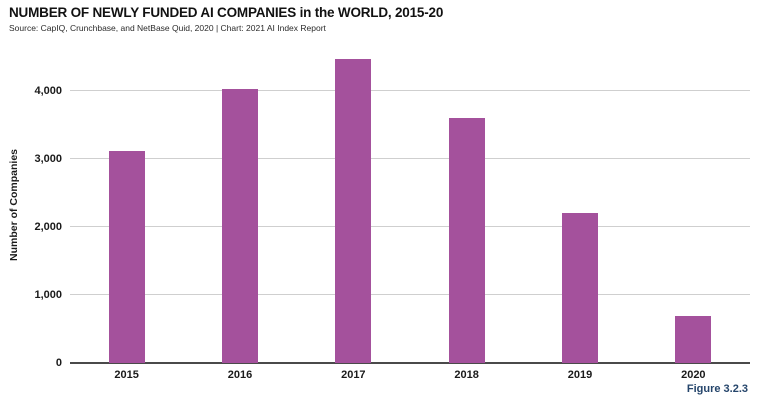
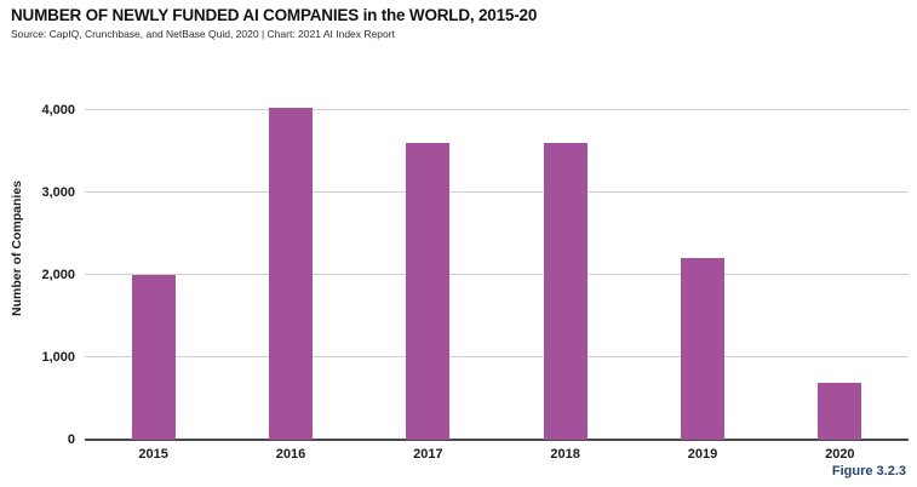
2015: 3100 -> 2000
2017: 4500 -> 3600
